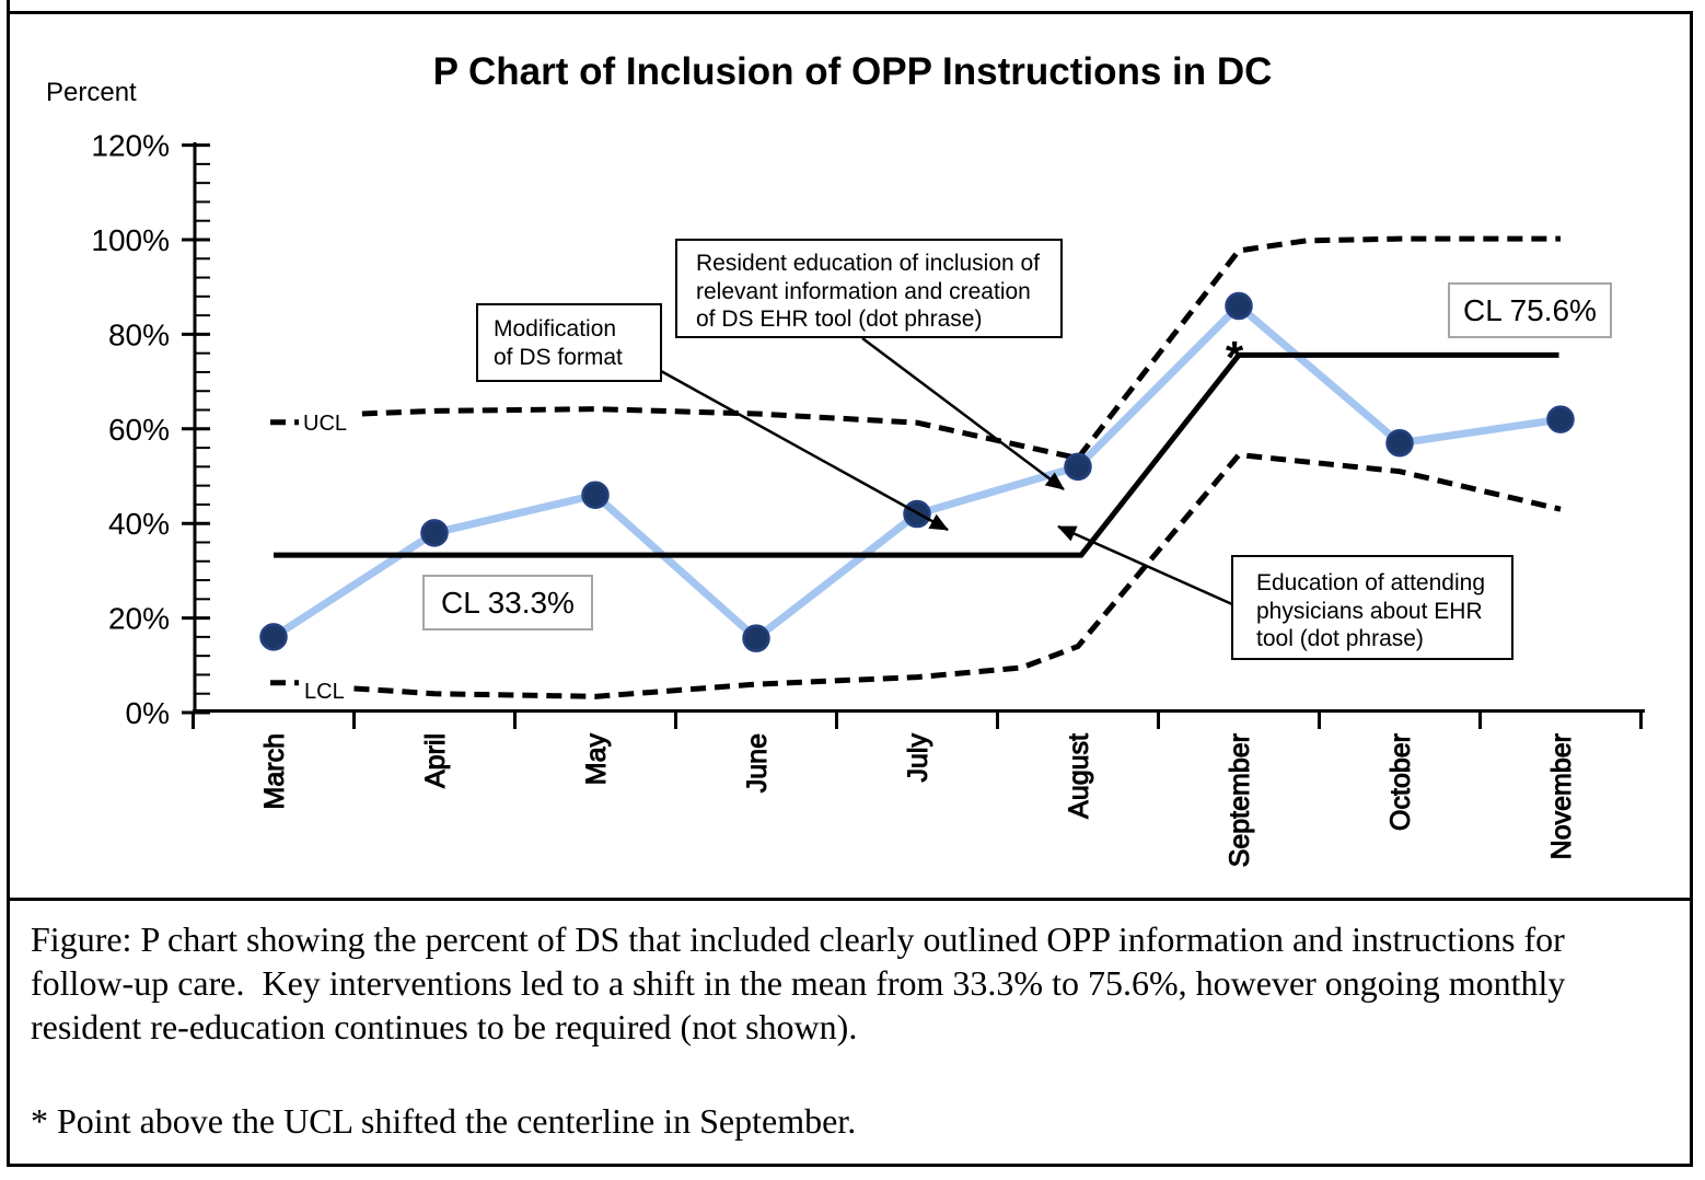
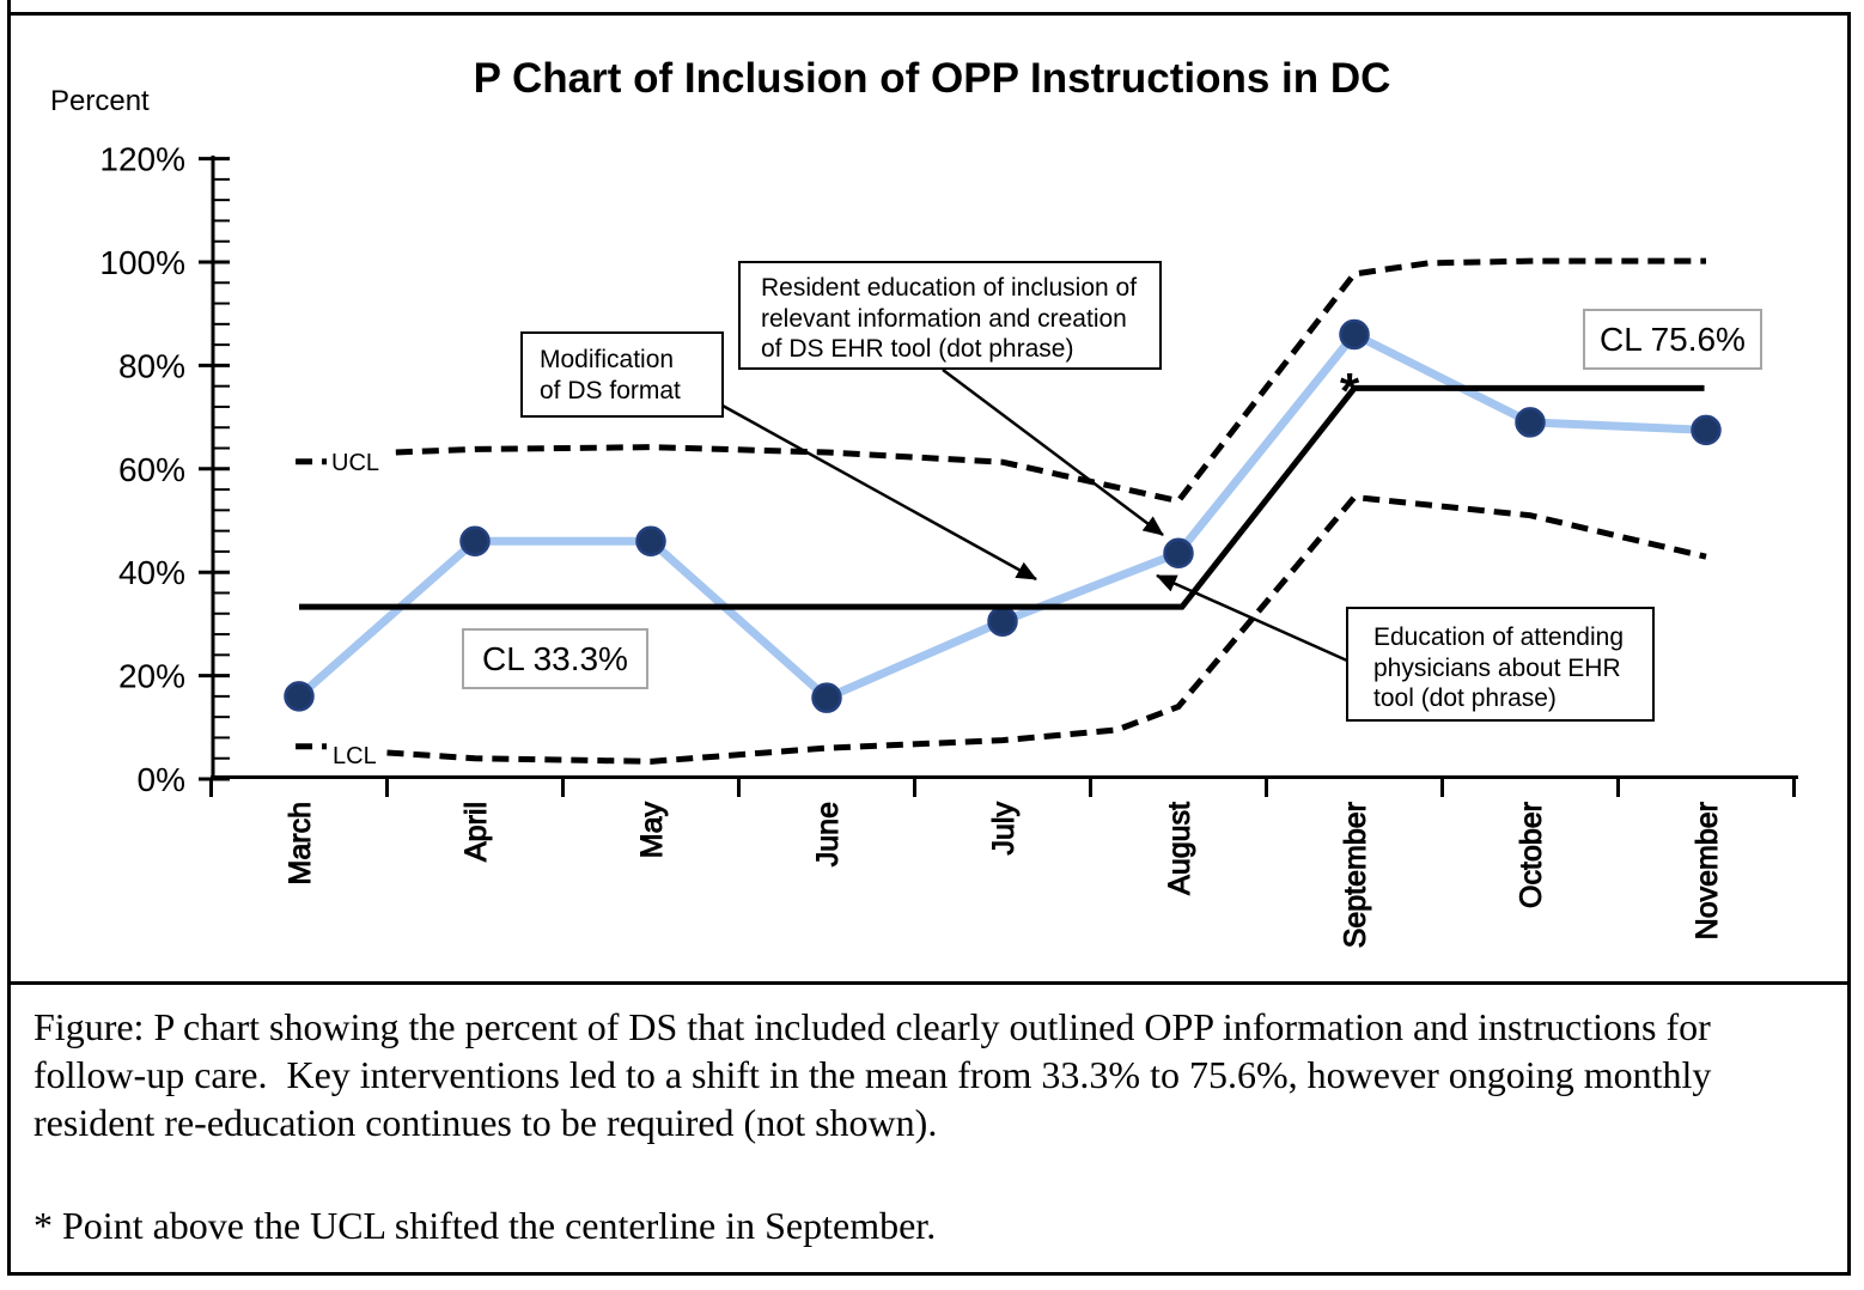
April: 38% -> 46%
July: 42% -> 30%
August: 52% -> 44%
October: 57% -> 69%
November: 62% -> 68%
